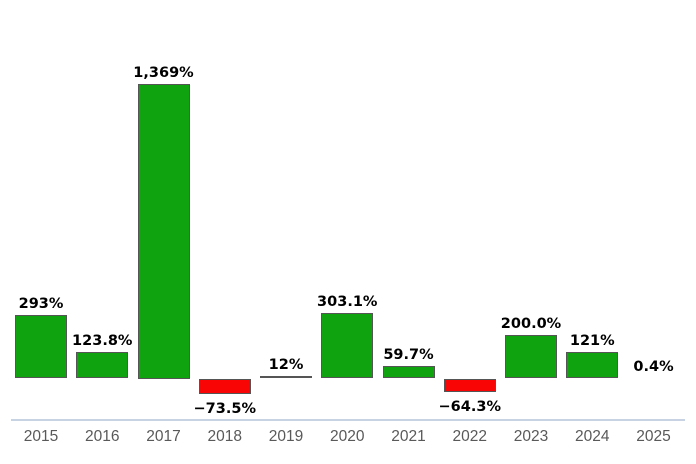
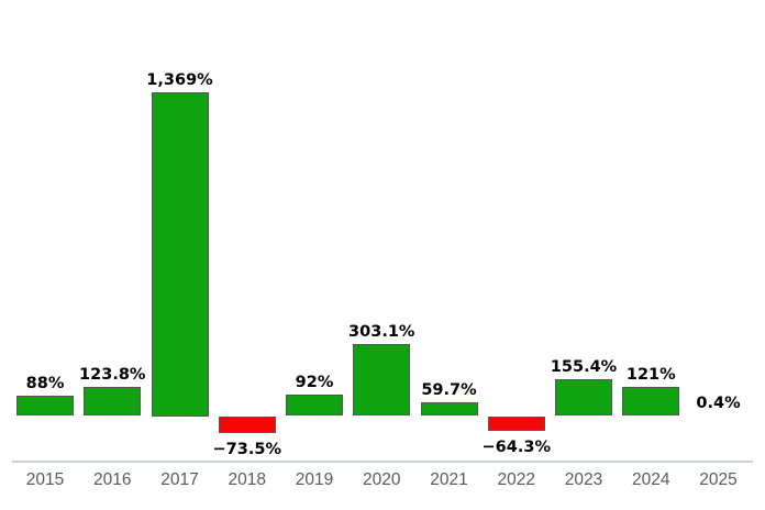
2015: 293% -> 88%
2019: 12% -> 92%
2023: 200.0% -> 155.4%
